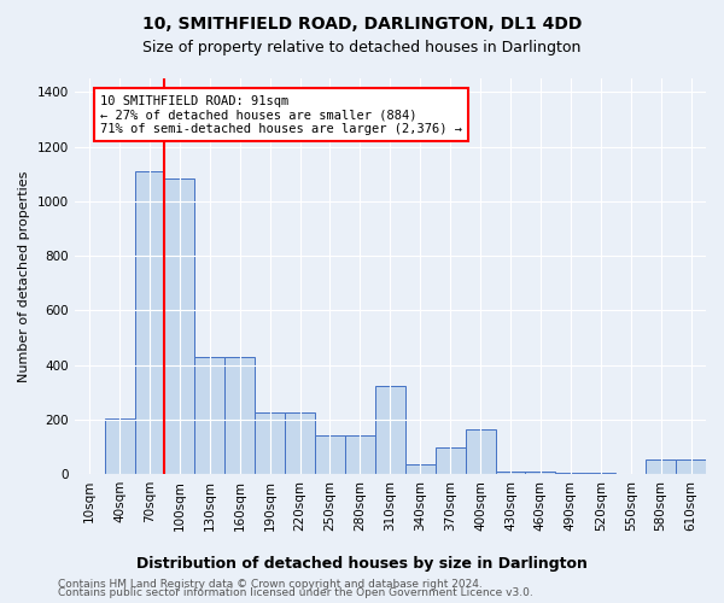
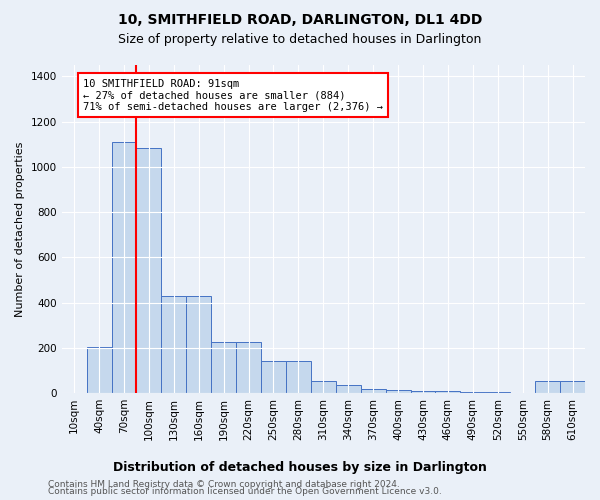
310sqm: 325 -> 55
370sqm: 100 -> 20
400sqm: 165 -> 15
